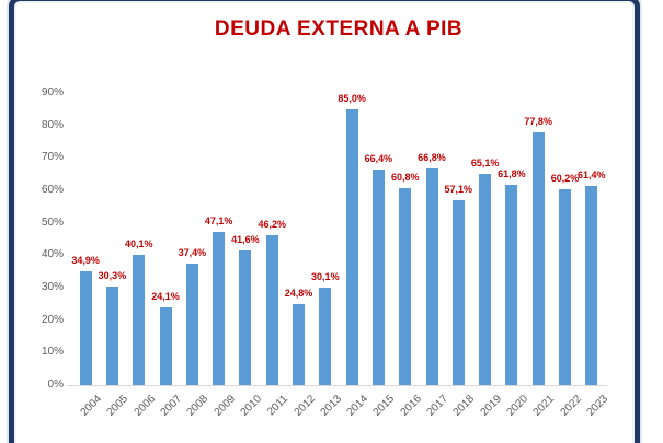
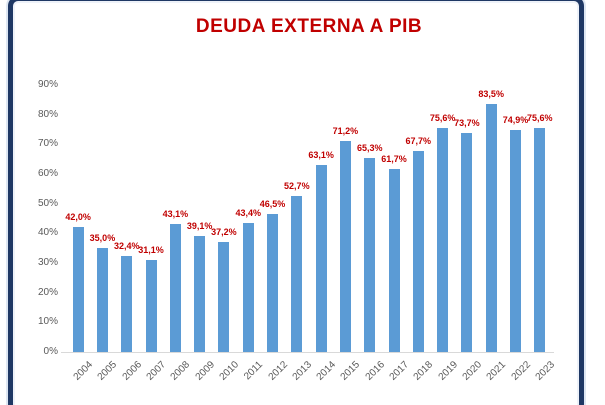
2004: 34,9% -> 42,0%
2005: 30,3% -> 35,0%
2006: 40,1% -> 32,4%
2007: 24,1% -> 31,1%
2008: 37,4% -> 43,1%
2009: 47,1% -> 39,1%
2010: 41,6% -> 37,2%
2011: 46,2% -> 43,4%
2012: 24,8% -> 46,5%
2013: 30,1% -> 52,7%
2014: 85,0% -> 63,1%
2015: 66,4% -> 71,2%
2016: 60,8% -> 65,3%
2017: 66,8% -> 61,7%
2018: 57,1% -> 67,7%
2019: 65,1% -> 75,6%
2020: 61,8% -> 73,7%
2021: 77,8% -> 83,5%
2022: 60,2% -> 74,9%
2023: 61,4% -> 75,6%
